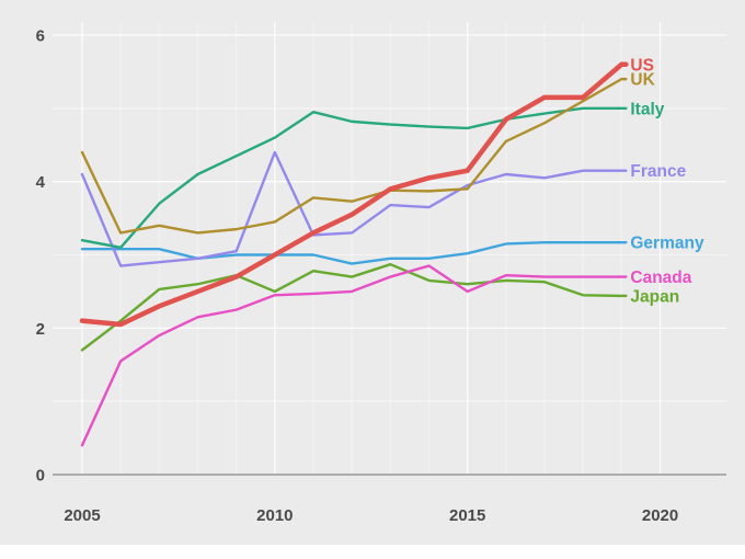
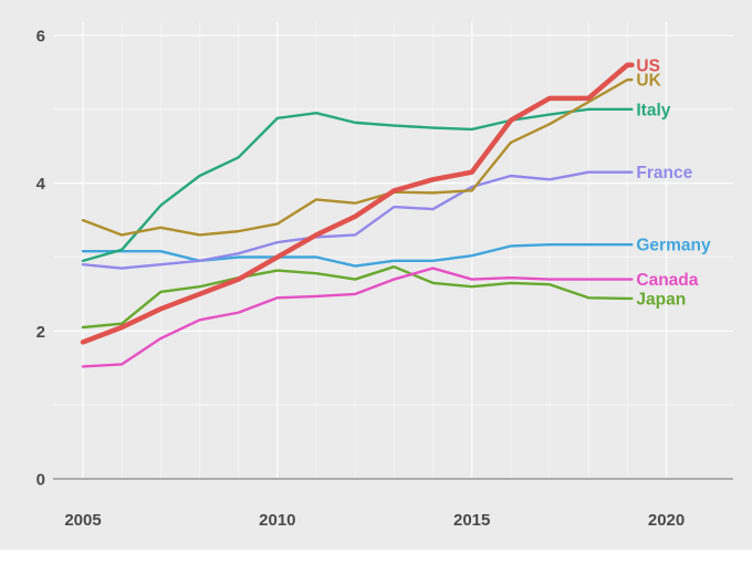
US/2005: 2.1 -> 1.9
UK/2005: 4.4 -> 3.5
Italy/2005: 3.2 -> 3.0
France/2005: 4.1 -> 2.9
Canada/2005: 0.4 -> 1.5
Japan/2005: 1.7 -> 2.0
Italy/2010: 4.6 -> 4.9
France/2010: 4.4 -> 3.2
Japan/2010: 2.5 -> 2.8
Canada/2015: 2.5 -> 2.7
